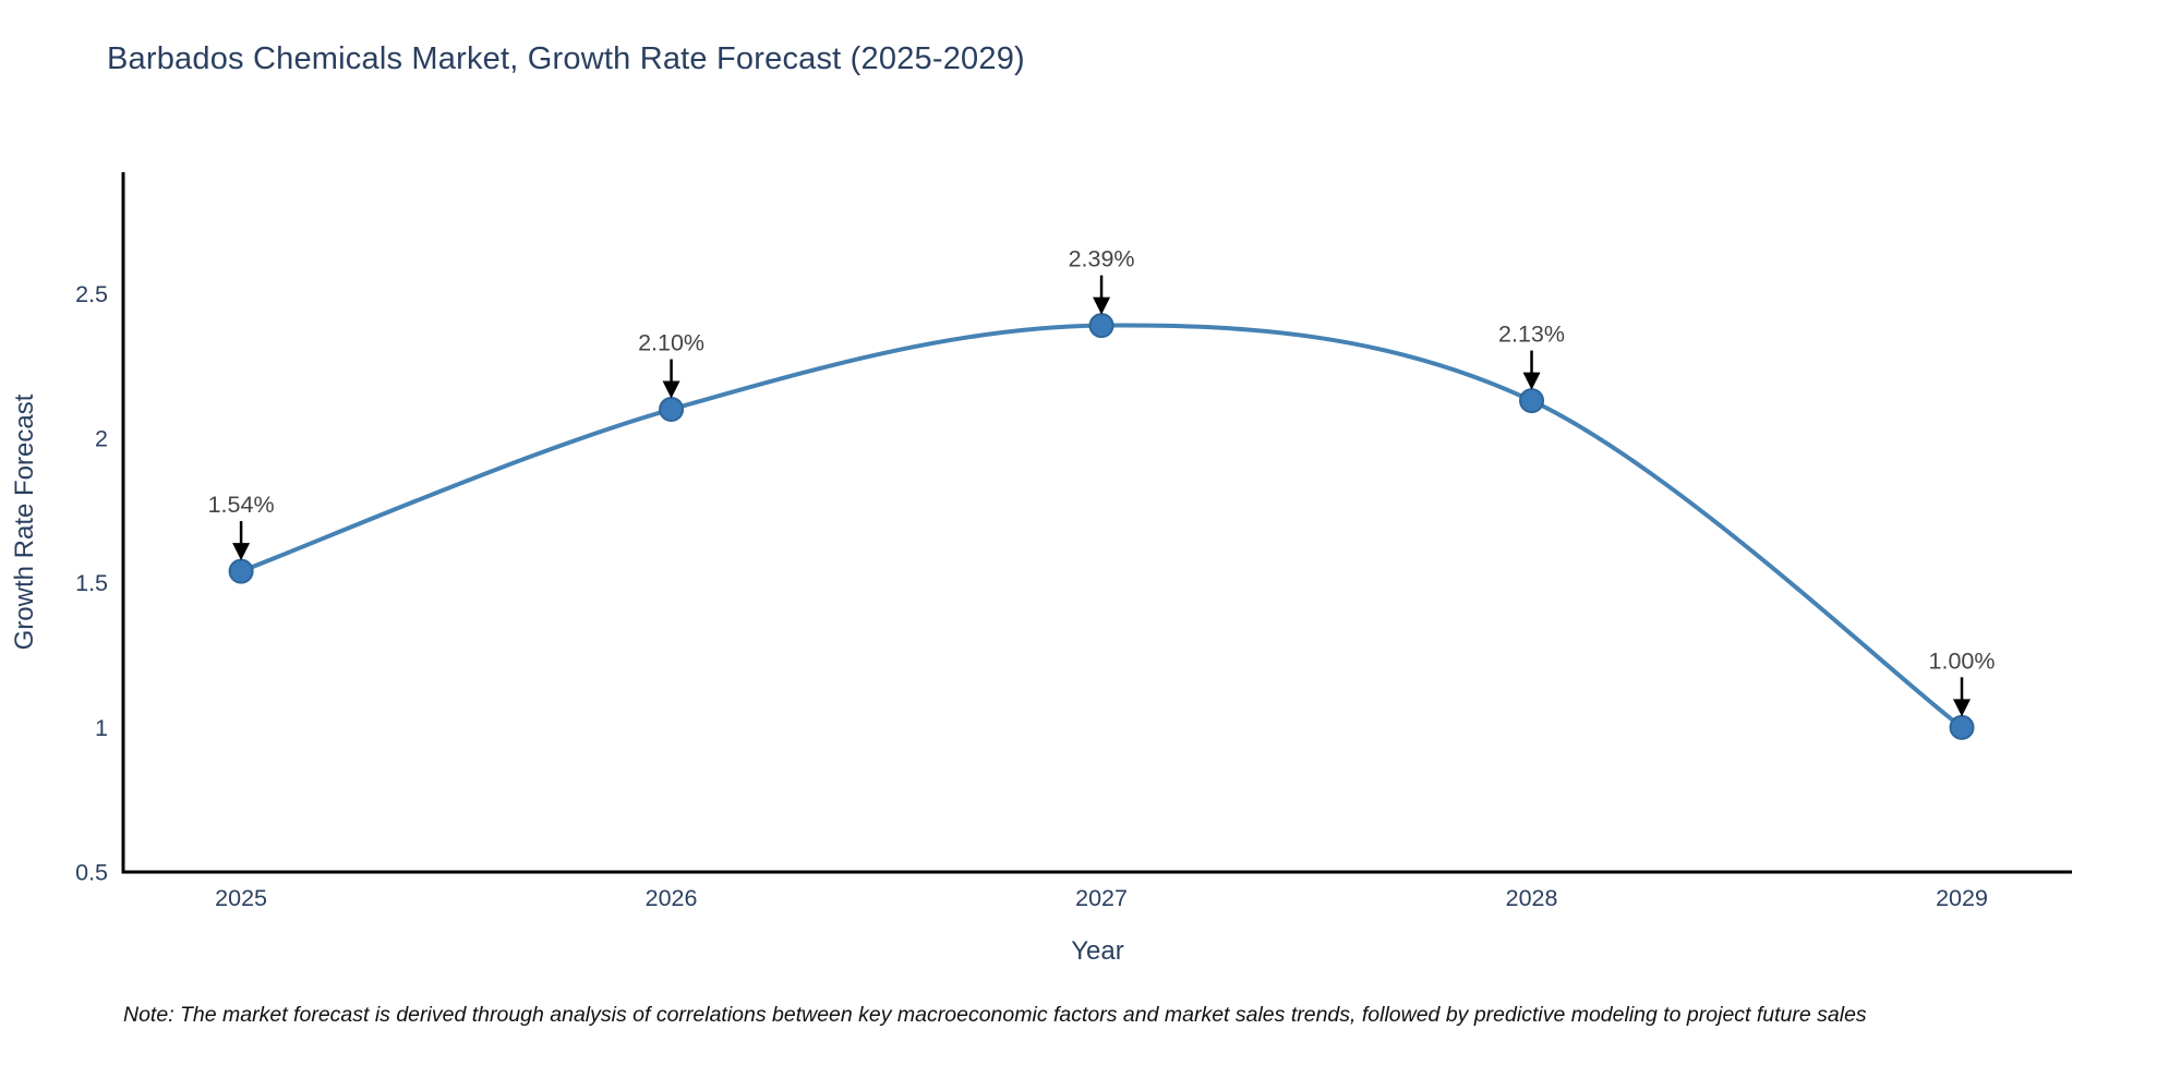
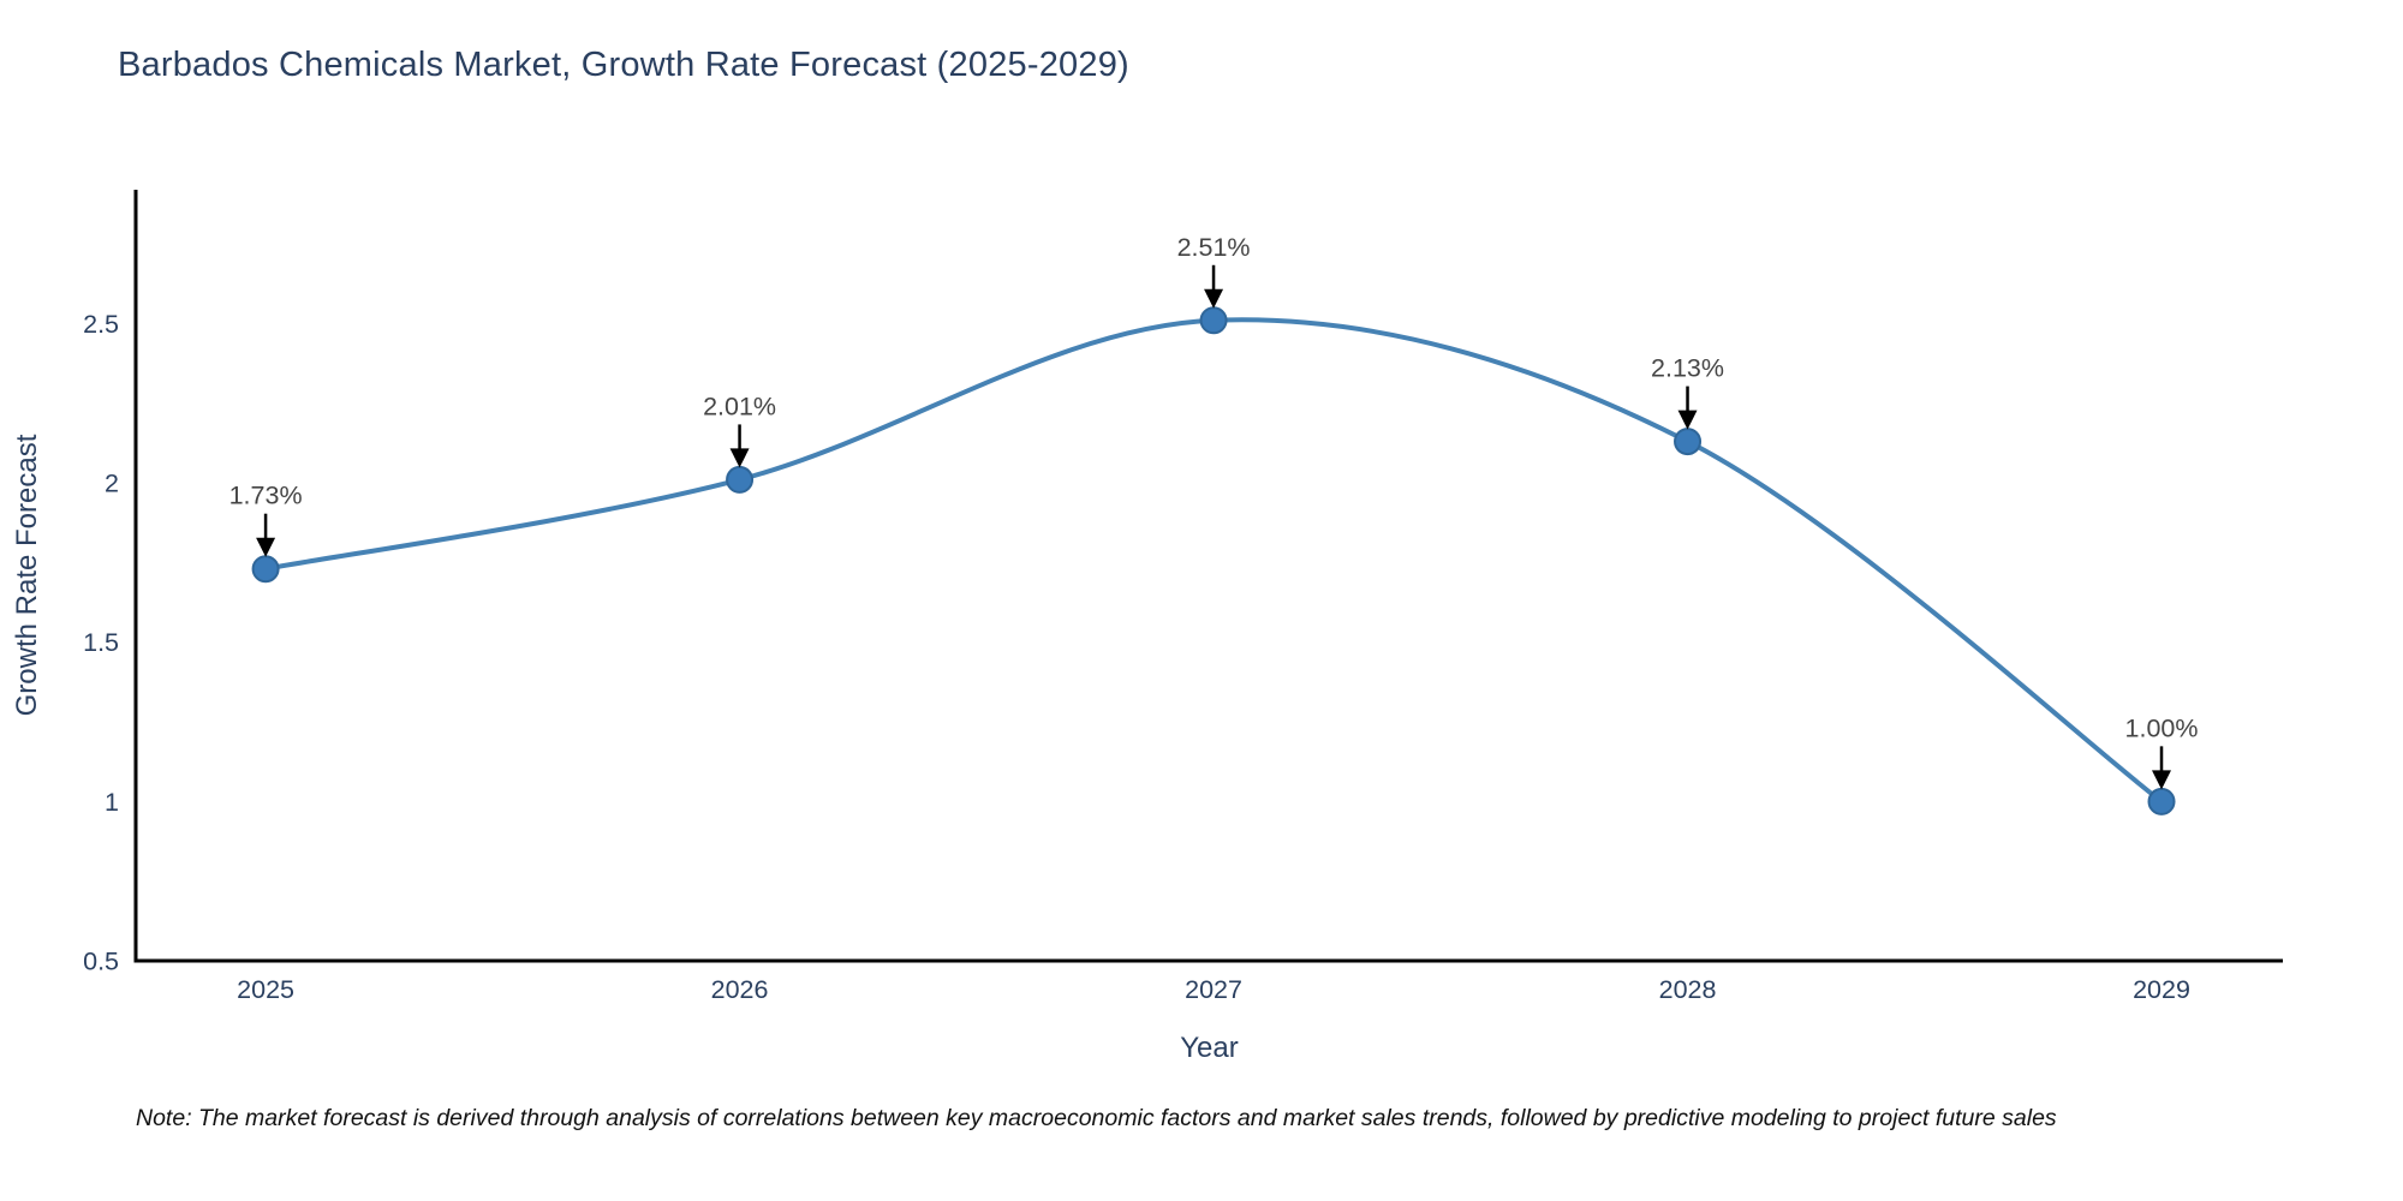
2025: 1.54% -> 1.73%
2026: 2.10% -> 2.01%
2027: 2.39% -> 2.51%
